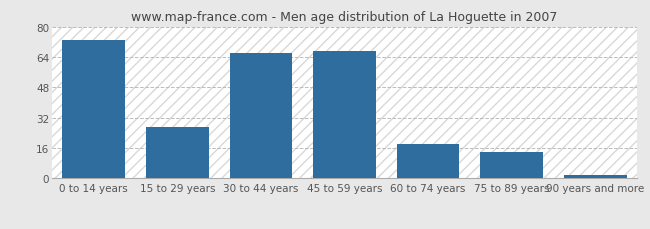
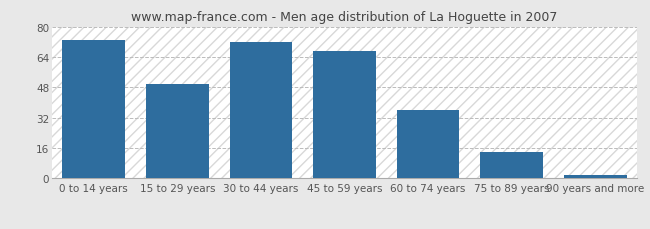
15 to 29 years: 27 -> 50
30 to 44 years: 66 -> 72
60 to 74 years: 18 -> 36
